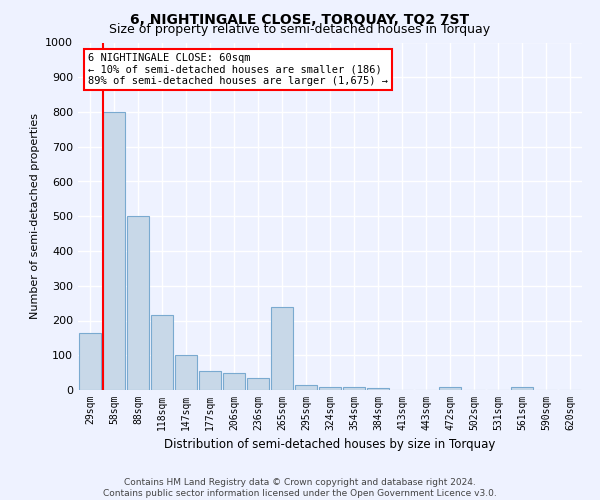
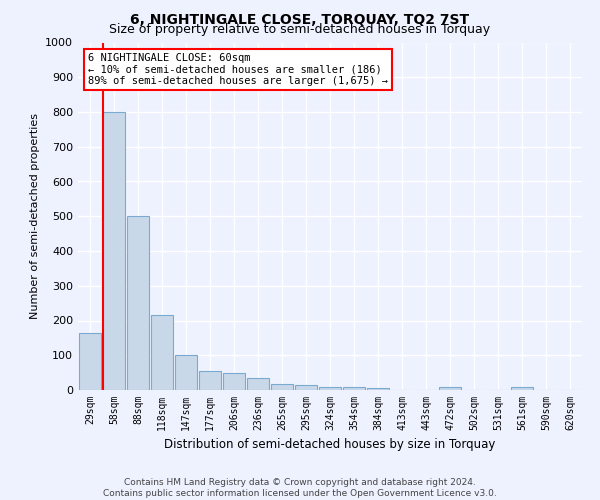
265sqm: 240 -> 18
